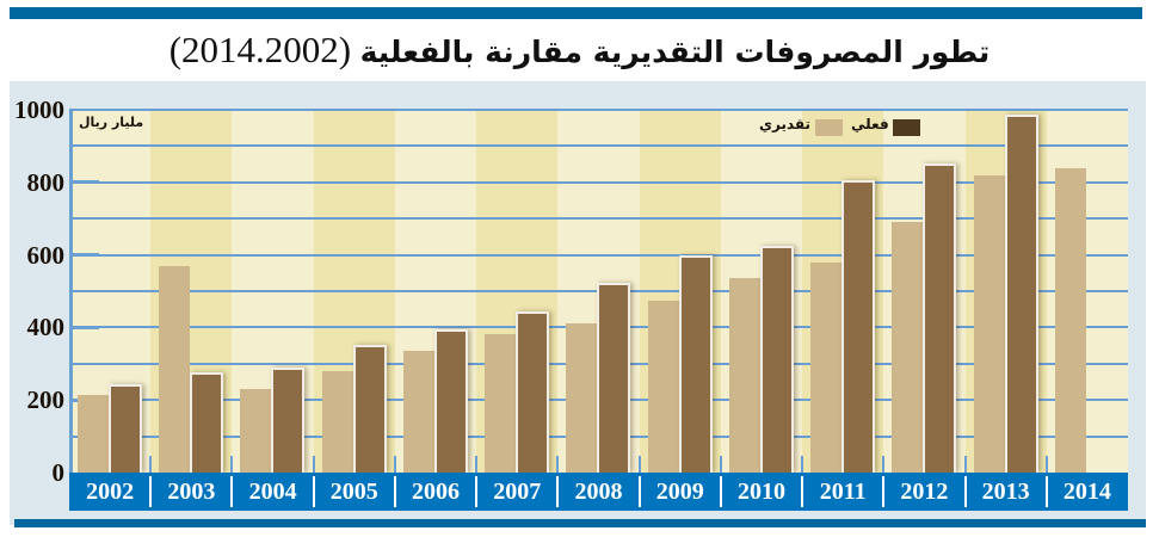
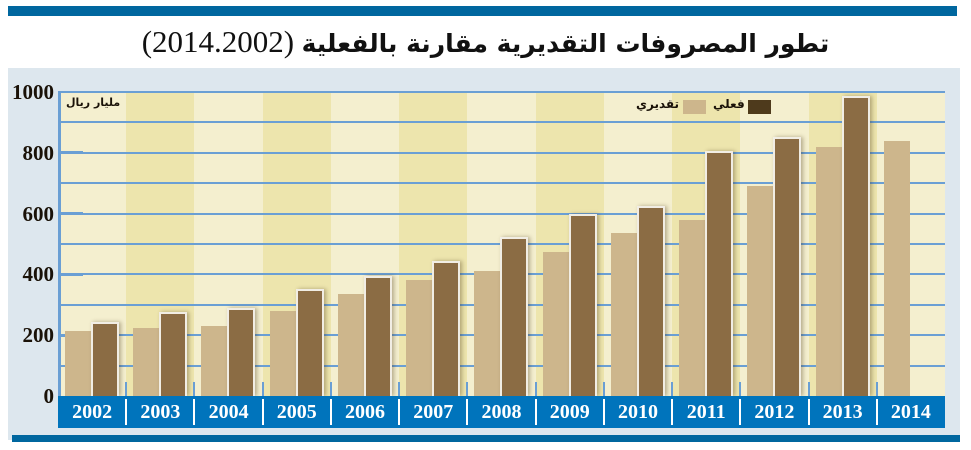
تقديري/2003: 570 -> 220
